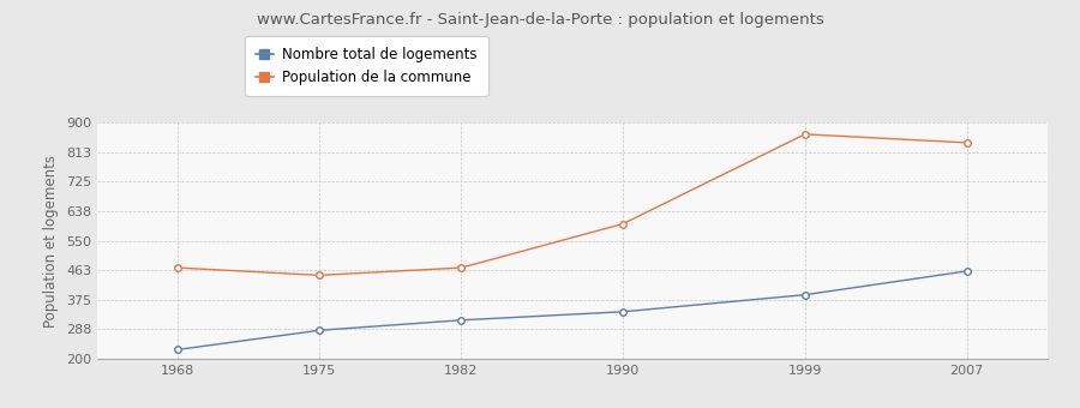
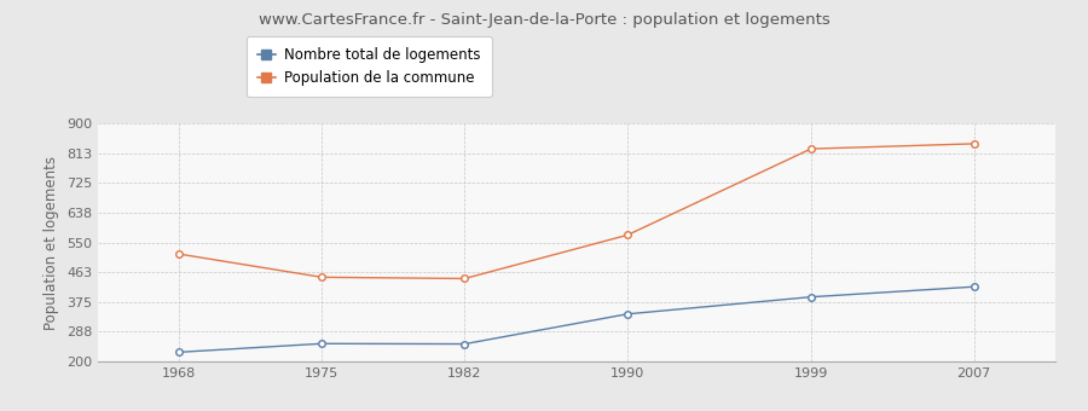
Population de la commune/1968: 470 -> 516
Nombre total de logements/1975: 285 -> 253
Nombre total de logements/1982: 315 -> 252
Population de la commune/1982: 470 -> 444
Population de la commune/1990: 600 -> 572
Population de la commune/1999: 865 -> 825
Nombre total de logements/2007: 460 -> 420
